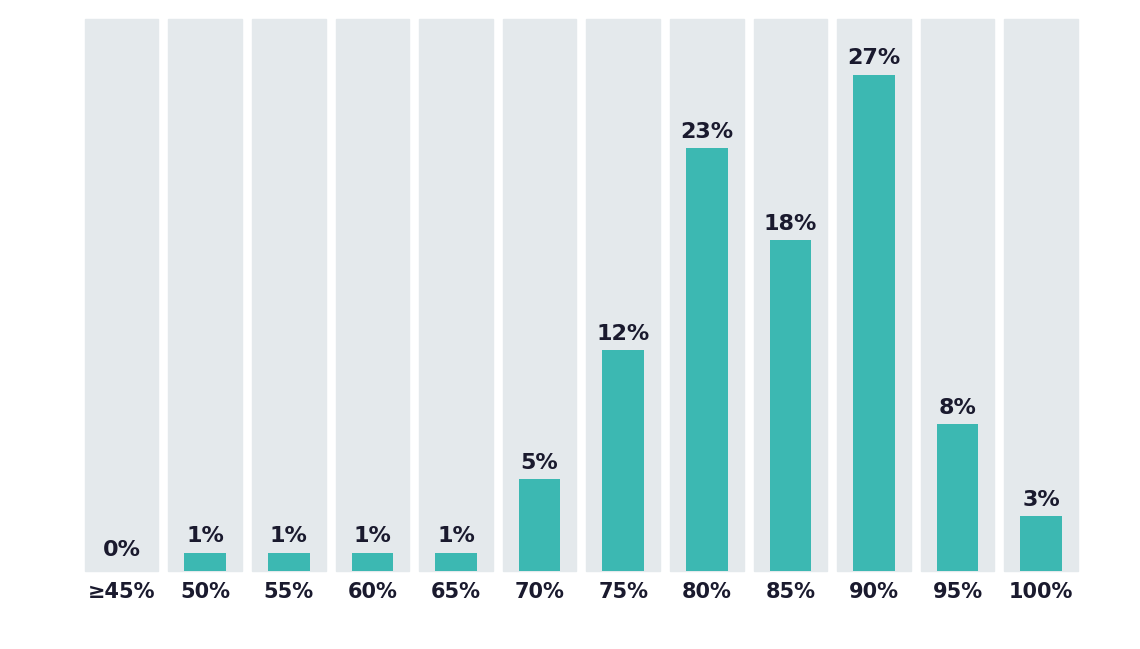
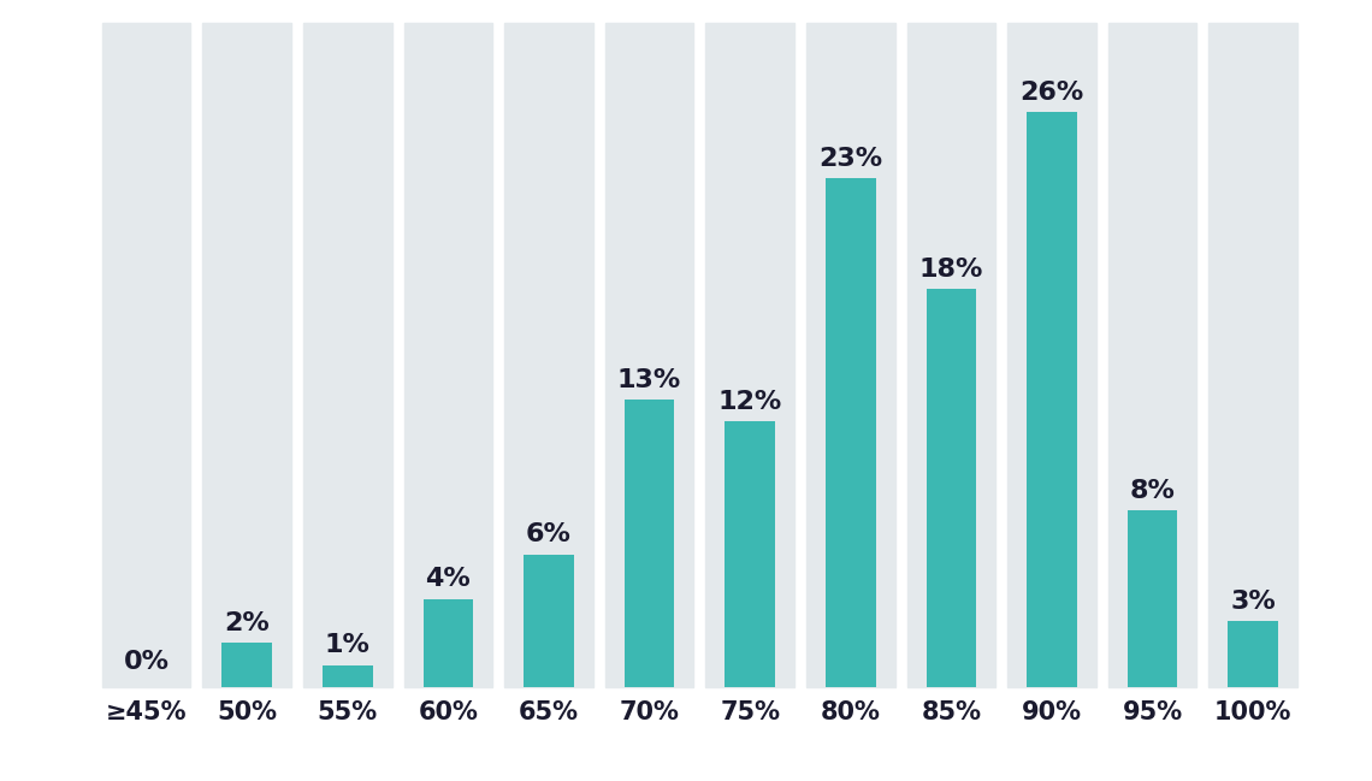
50%: 1% -> 2%
60%: 1% -> 4%
65%: 1% -> 6%
70%: 5% -> 13%
90%: 27% -> 26%
